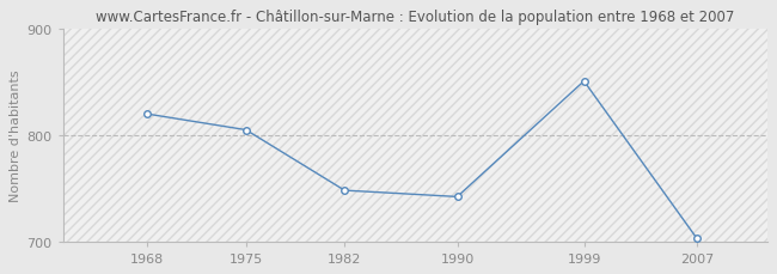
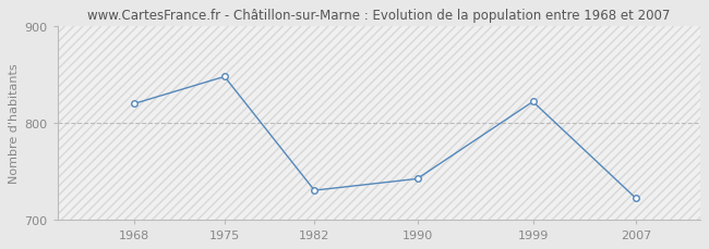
1975: 805 -> 848
1982: 748 -> 730
1999: 851 -> 822
2007: 703 -> 722
